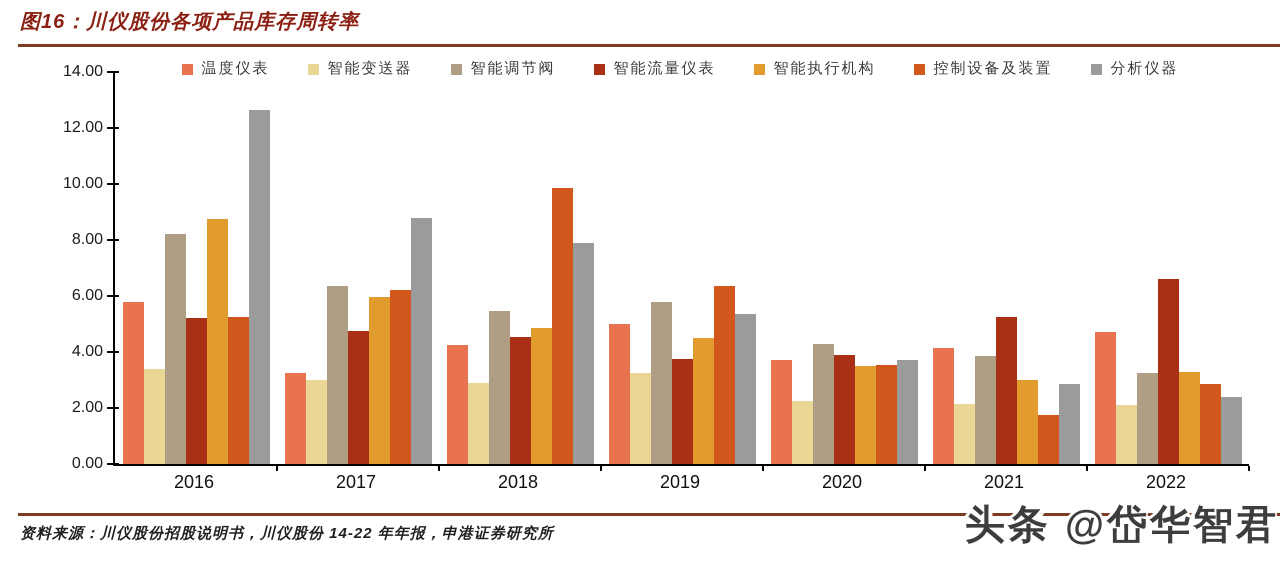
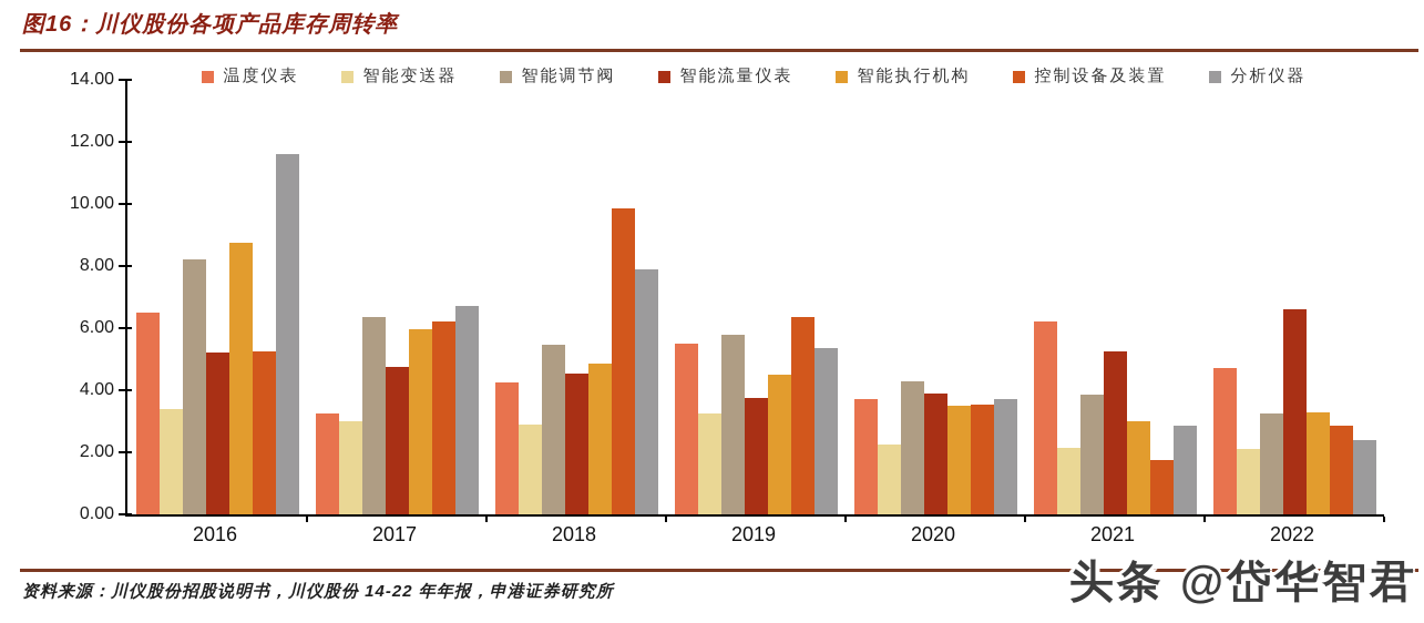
温度仪表/2016: 5.8 -> 6.5
分析仪器/2016: 12.7 -> 11.6
分析仪器/2017: 8.8 -> 6.7
温度仪表/2019: 5.0 -> 5.5
温度仪表/2021: 4.2 -> 6.2
